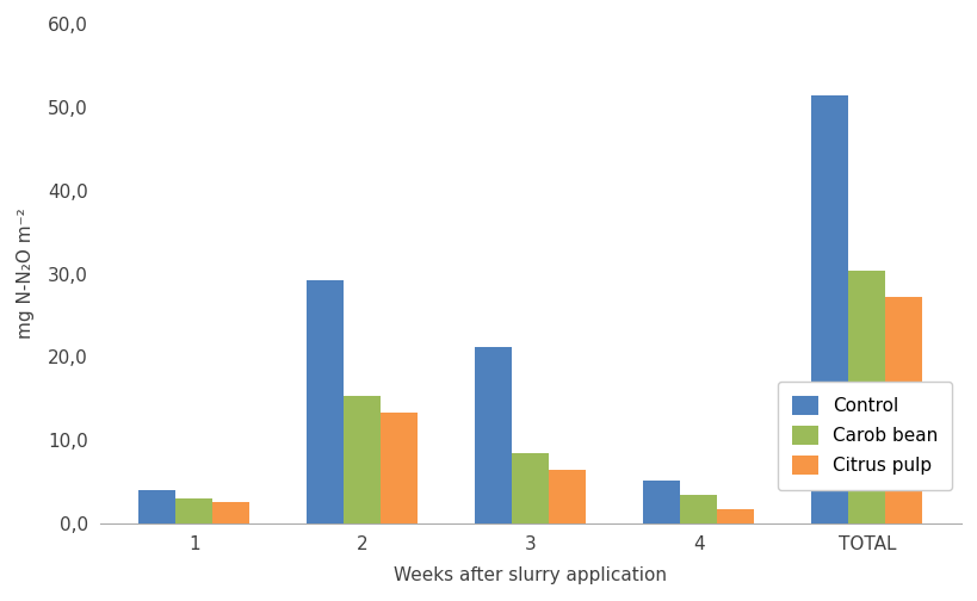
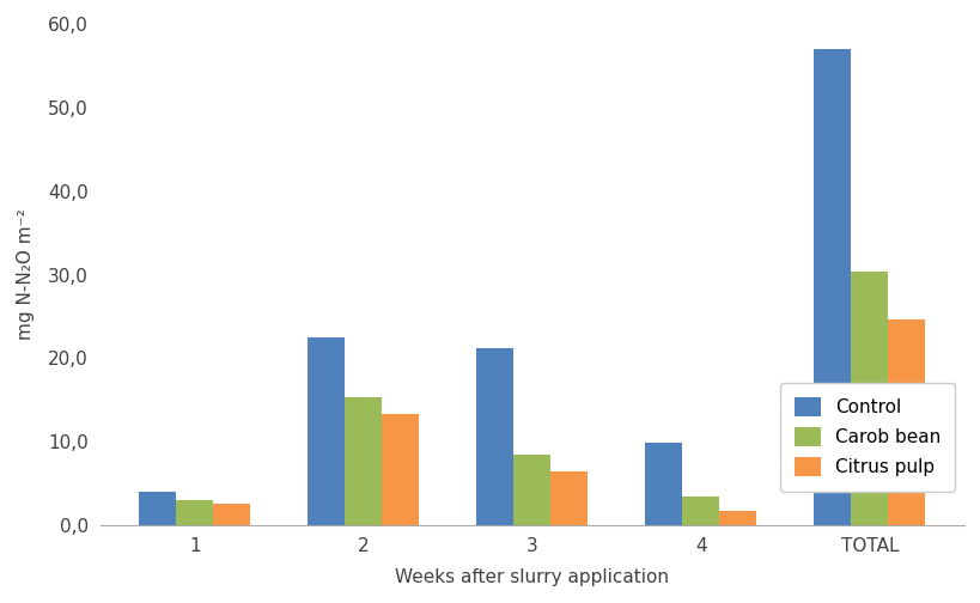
Control/2: 29,2 -> 22,5
Control/4: 5,2 -> 9,9
Control/TOTAL: 51,4 -> 57,0
Citrus pulp/TOTAL: 27,2 -> 24,7
